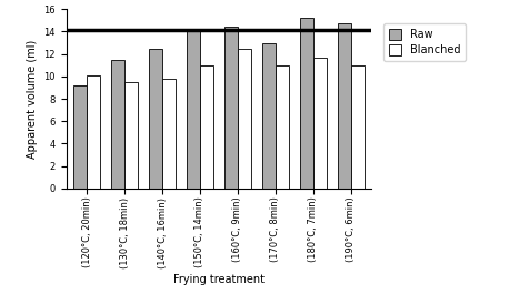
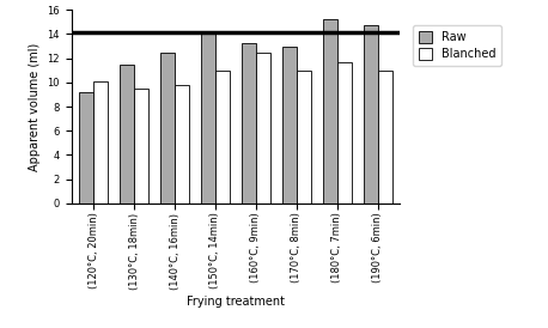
Raw/(160°C, 9min): 14.4 -> 13.3
